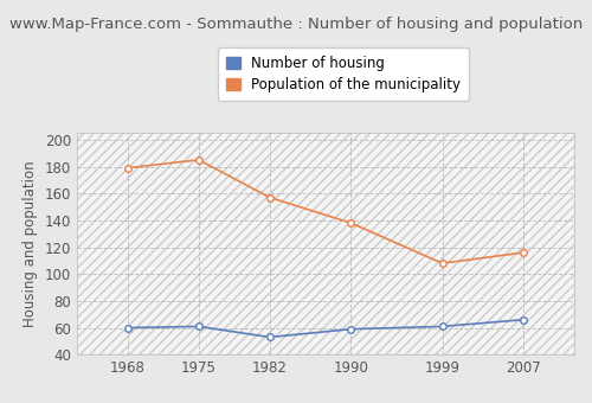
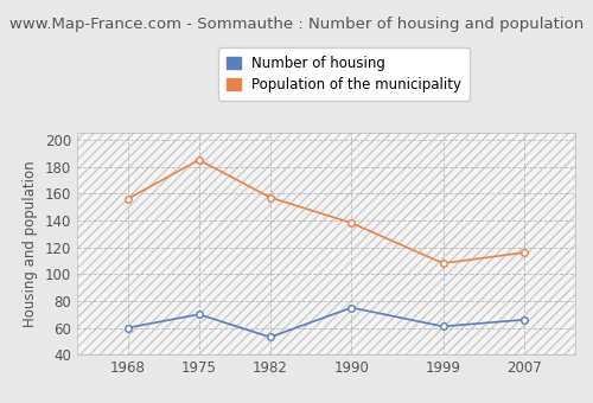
Population of the municipality/1968: 179 -> 156
Number of housing/1975: 61 -> 70
Number of housing/1990: 59 -> 75
